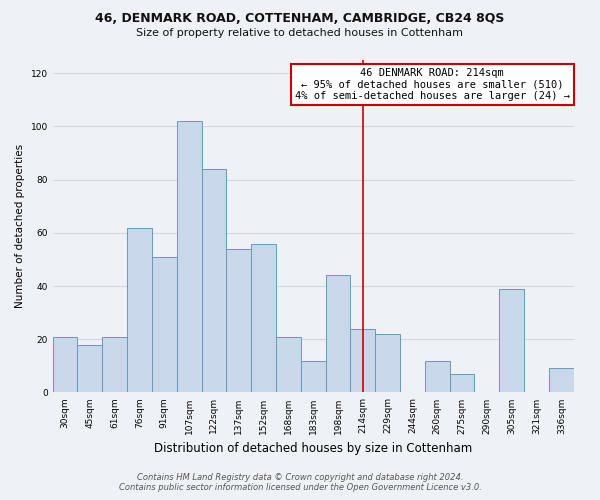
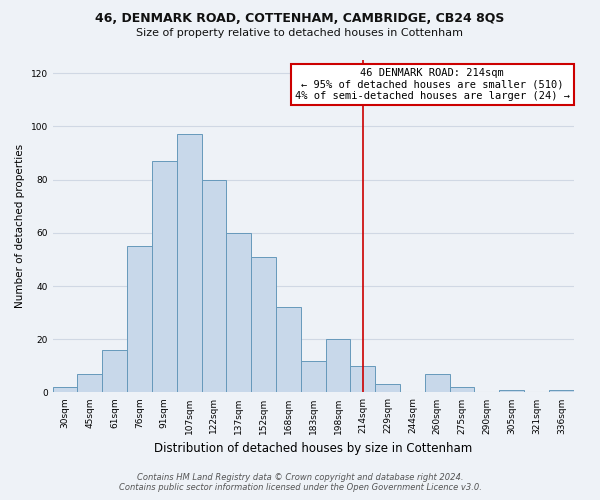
30sqm: 21 -> 2
45sqm: 18 -> 7
61sqm: 21 -> 16
76sqm: 62 -> 55
91sqm: 51 -> 87
107sqm: 102 -> 97
122sqm: 84 -> 80
137sqm: 54 -> 60
152sqm: 56 -> 51
168sqm: 21 -> 32
198sqm: 44 -> 20
214sqm: 24 -> 10
229sqm: 22 -> 3
260sqm: 12 -> 7
275sqm: 7 -> 2
305sqm: 39 -> 1
336sqm: 9 -> 1
